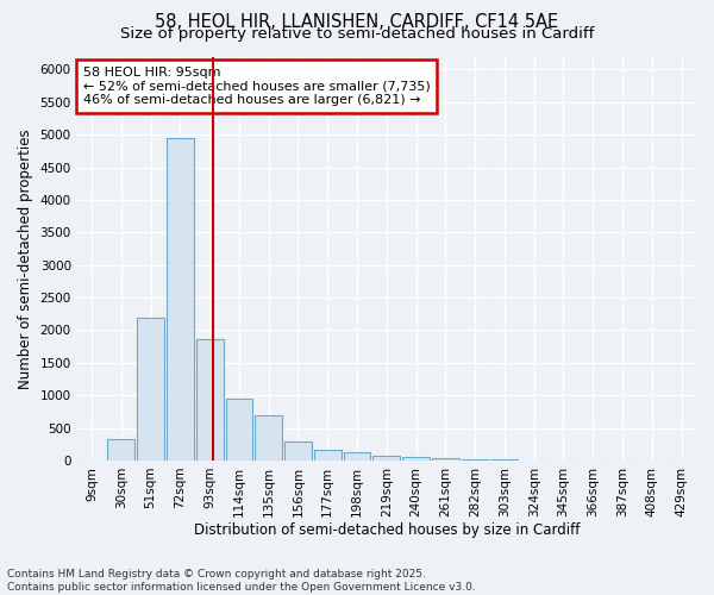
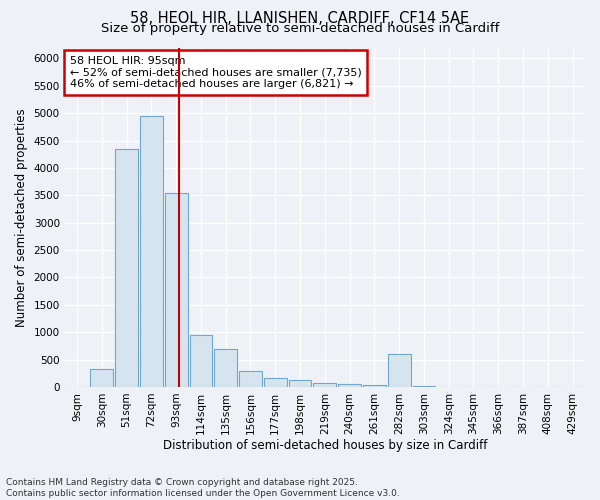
51sqm: 2200 -> 4340
93sqm: 1870 -> 3540
282sqm: 20 -> 600
